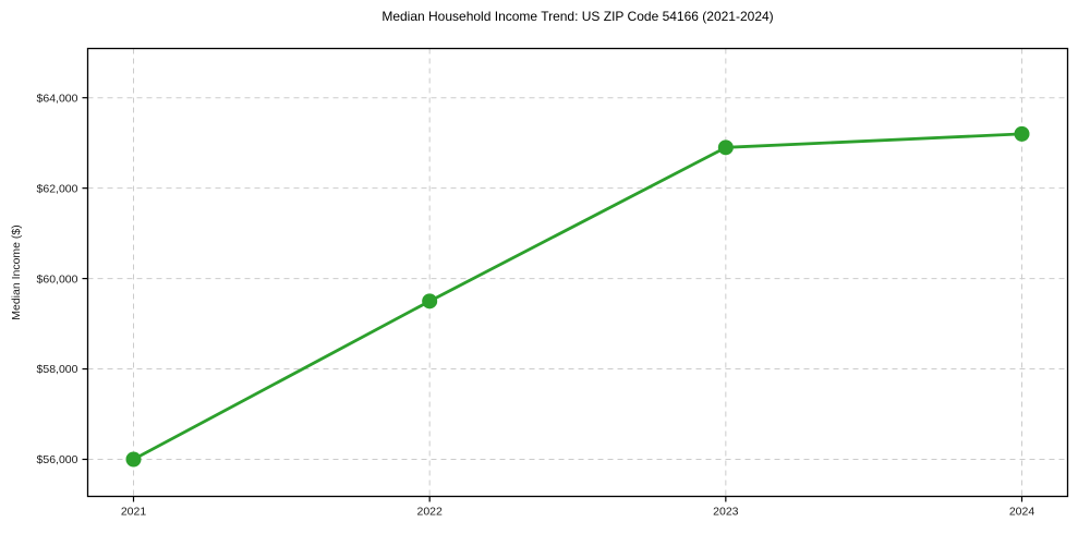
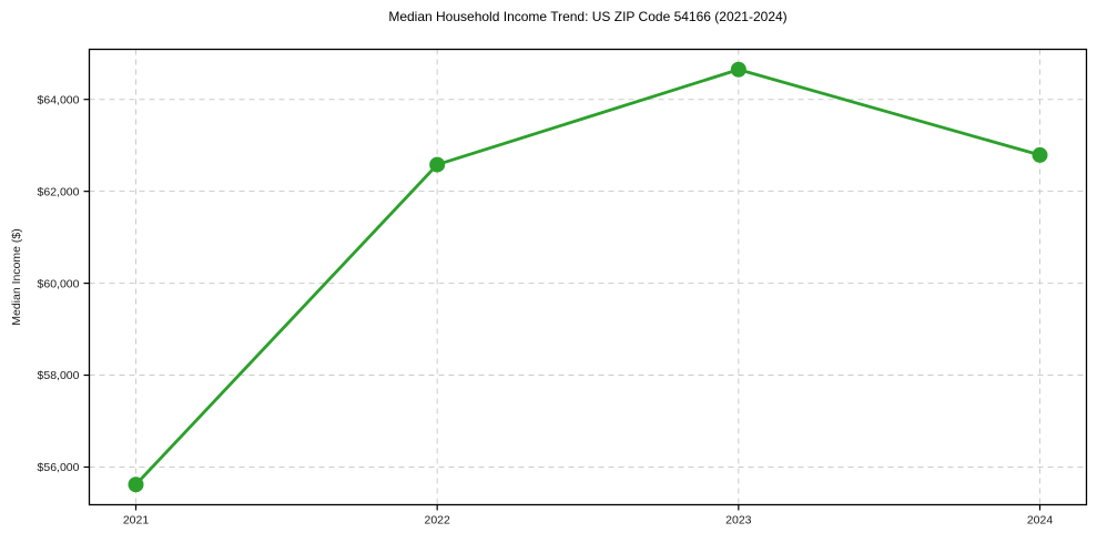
2021: $56000 -> $55600
2022: $59500 -> $62600
2023: $62900 -> $64600
2024: $63200 -> $62800
